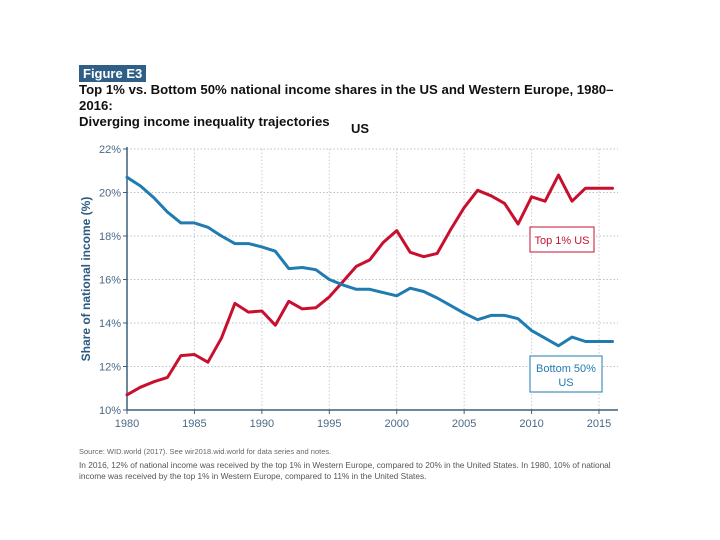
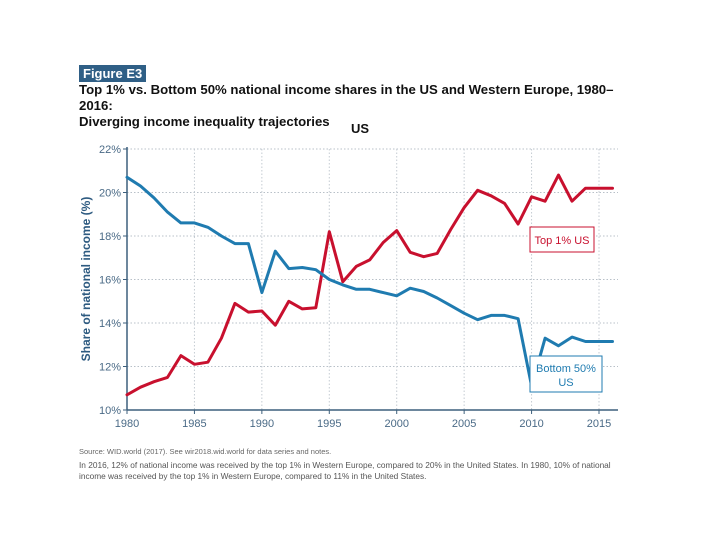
Top 1% US/1985: 12.6% -> 12.1%
Bottom 50% US/1990: 17.5% -> 15.4%
Top 1% US/1995: 15.2% -> 18.2%
Bottom 50% US/2010: 13.7% -> 11.1%
